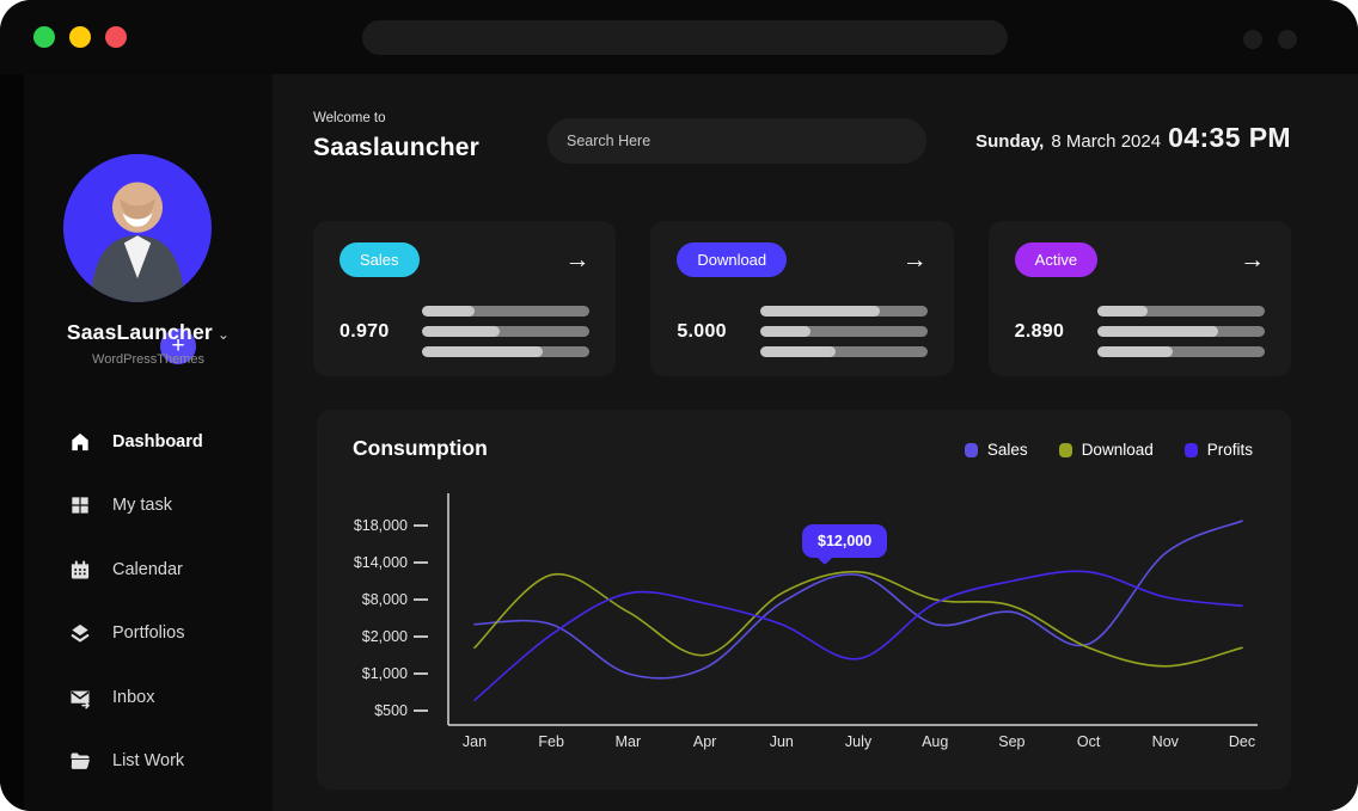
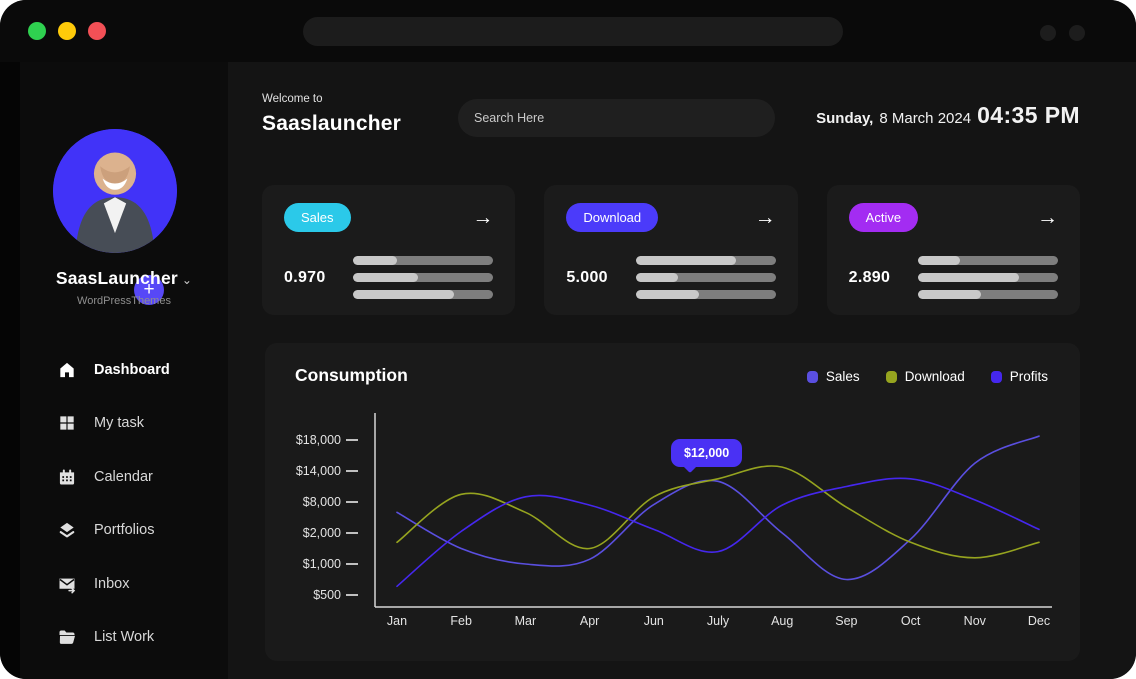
Sales/Jan: $4000 -> $6000
Sales/Feb: $4000 -> $2000
Download/Feb: $12000 -> $10000
Profits/Jun: $4000 -> $3000
Sales/Aug: $4000 -> $2000
Download/Aug: $8000 -> $14000
Sales/Sep: $6000 -> $1000
Profits/Dec: $7000 -> $3000
